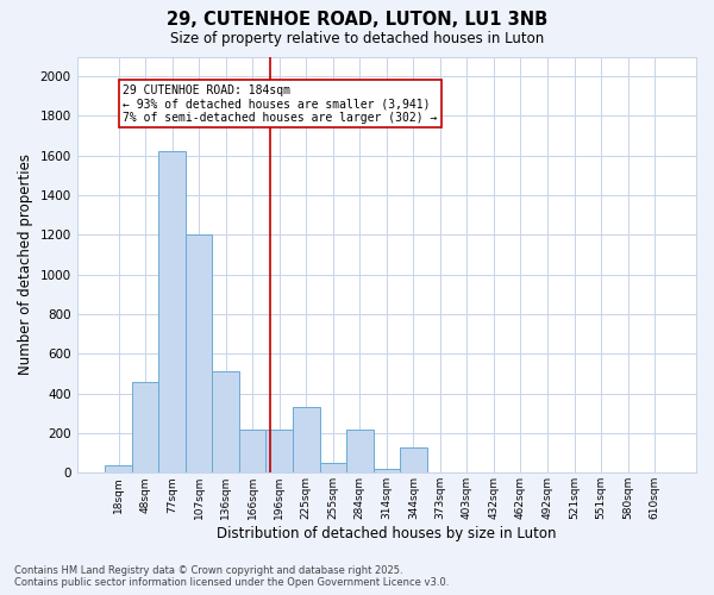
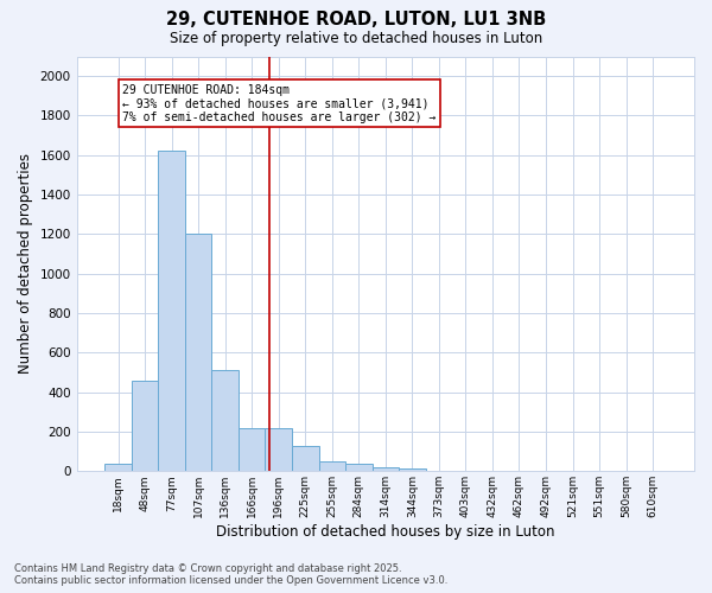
225sqm: 330 -> 120
284sqm: 220 -> 40
344sqm: 130 -> 10
